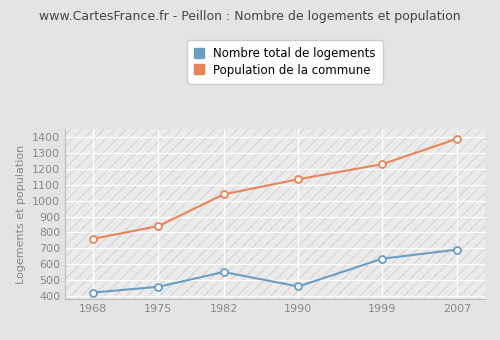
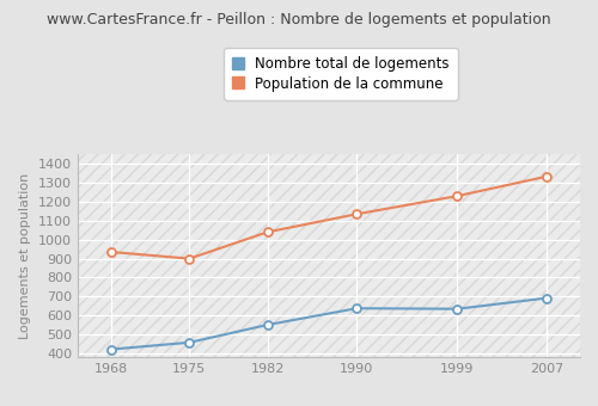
Population de la commune/1968: 760 -> 940
Population de la commune/1975: 840 -> 900
Nombre total de logements/1990: 460 -> 640
Population de la commune/2007: 1390 -> 1330
